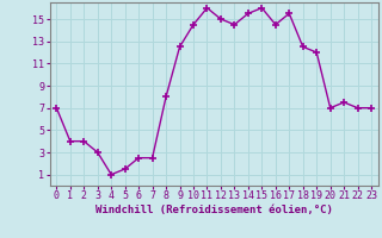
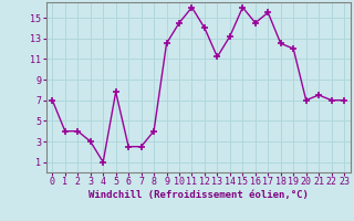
5: 1.5 -> 7.8
8: 8.0 -> 4.0
12: 15.0 -> 14.0
13: 14.5 -> 11.2
14: 15.5 -> 13.2
